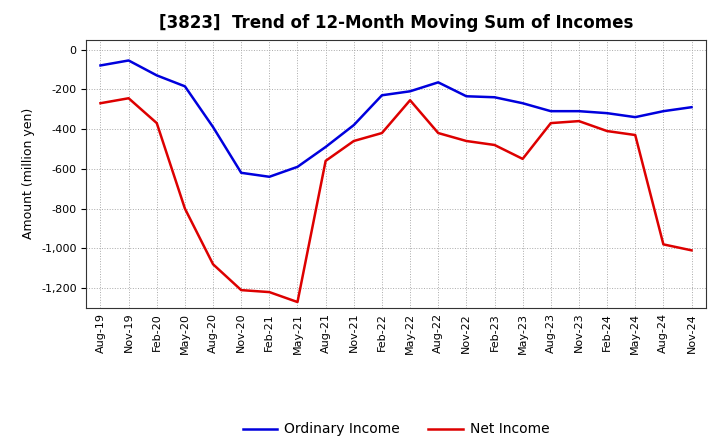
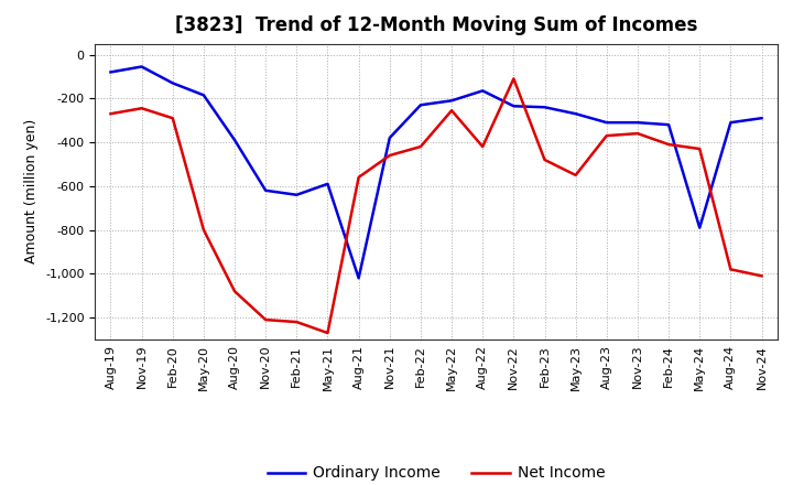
Net Income/Feb-20: -370 -> -290
Ordinary Income/Aug-21: -490 -> -1,020
Net Income/Nov-22: -460 -> -110
Ordinary Income/May-24: -340 -> -790
